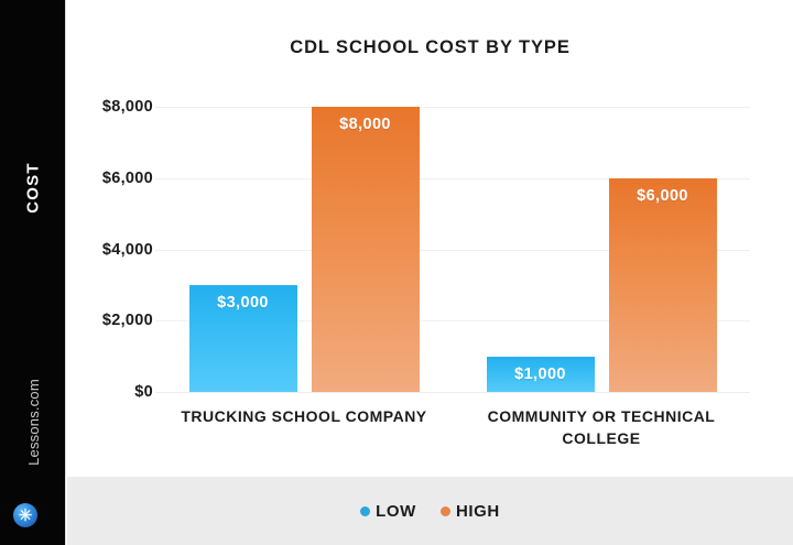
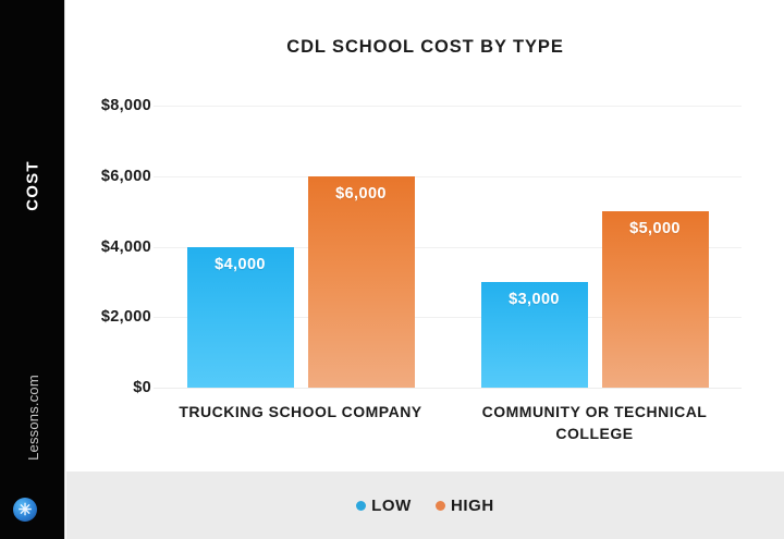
LOW/TRUCKING SCHOOL COMPANY: $3,000 -> $4,000
HIGH/TRUCKING SCHOOL COMPANY: $8,000 -> $6,000
LOW/COMMUNITY OR TECHNICAL COLLEGE: $1,000 -> $3,000
HIGH/COMMUNITY OR TECHNICAL COLLEGE: $6,000 -> $5,000
